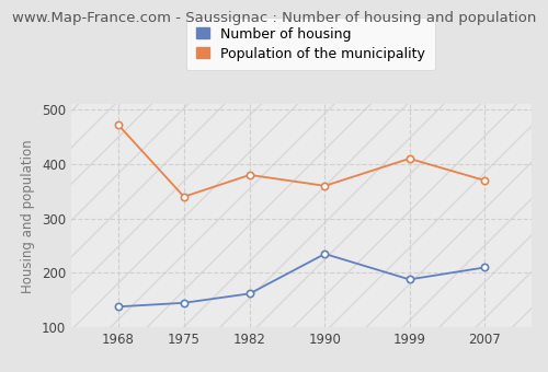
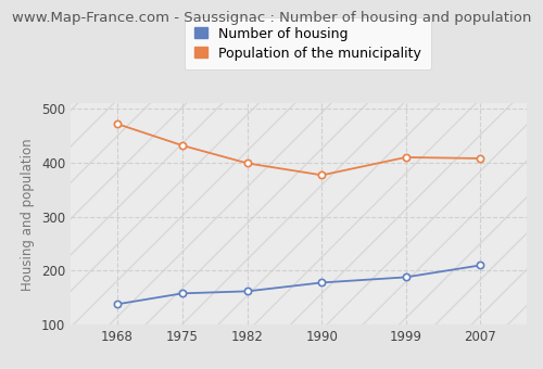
Number of housing/1975: 145 -> 158
Population of the municipality/1975: 340 -> 432
Population of the municipality/1982: 380 -> 399
Number of housing/1990: 235 -> 178
Population of the municipality/1990: 360 -> 377
Population of the municipality/2007: 370 -> 408
